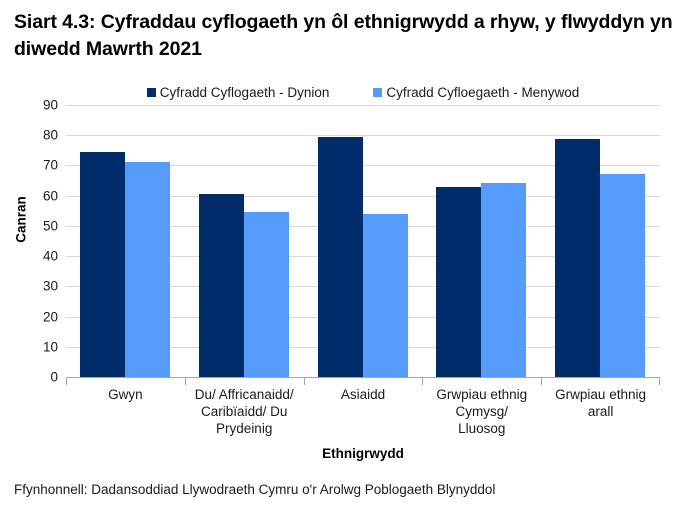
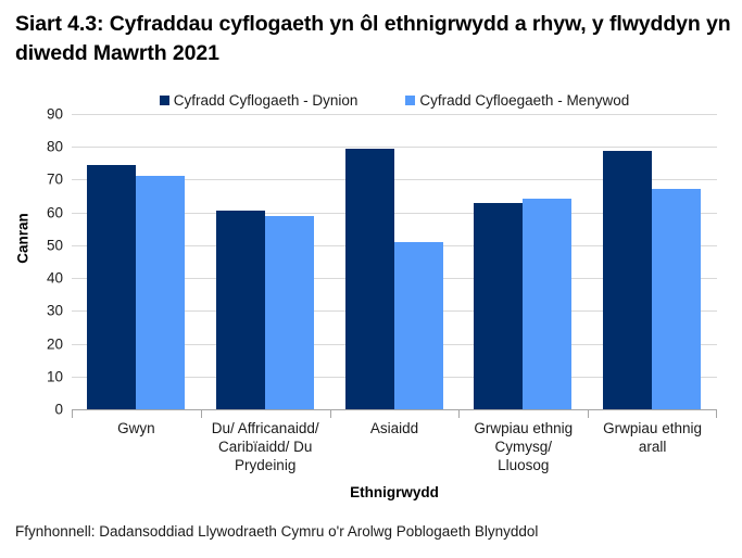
Cyfradd Cyfloegaeth - Menywod/Du/ Affricanaidd/ Caribïaidd/ Du Prydeinig: 54 -> 59
Cyfradd Cyfloegaeth - Menywod/Asiaidd: 54 -> 51
